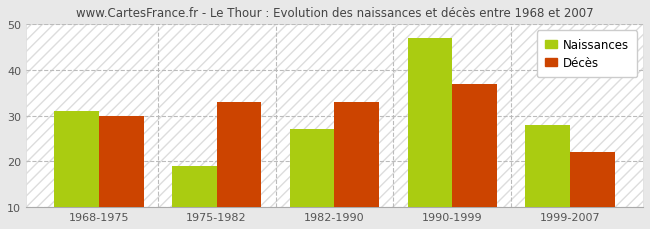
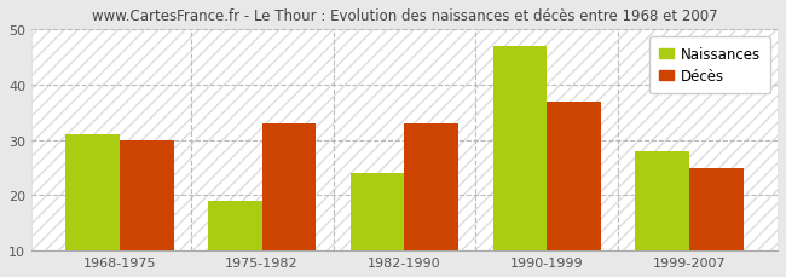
Naissances/1982-1990: 27 -> 24
Décès/1999-2007: 22 -> 25
